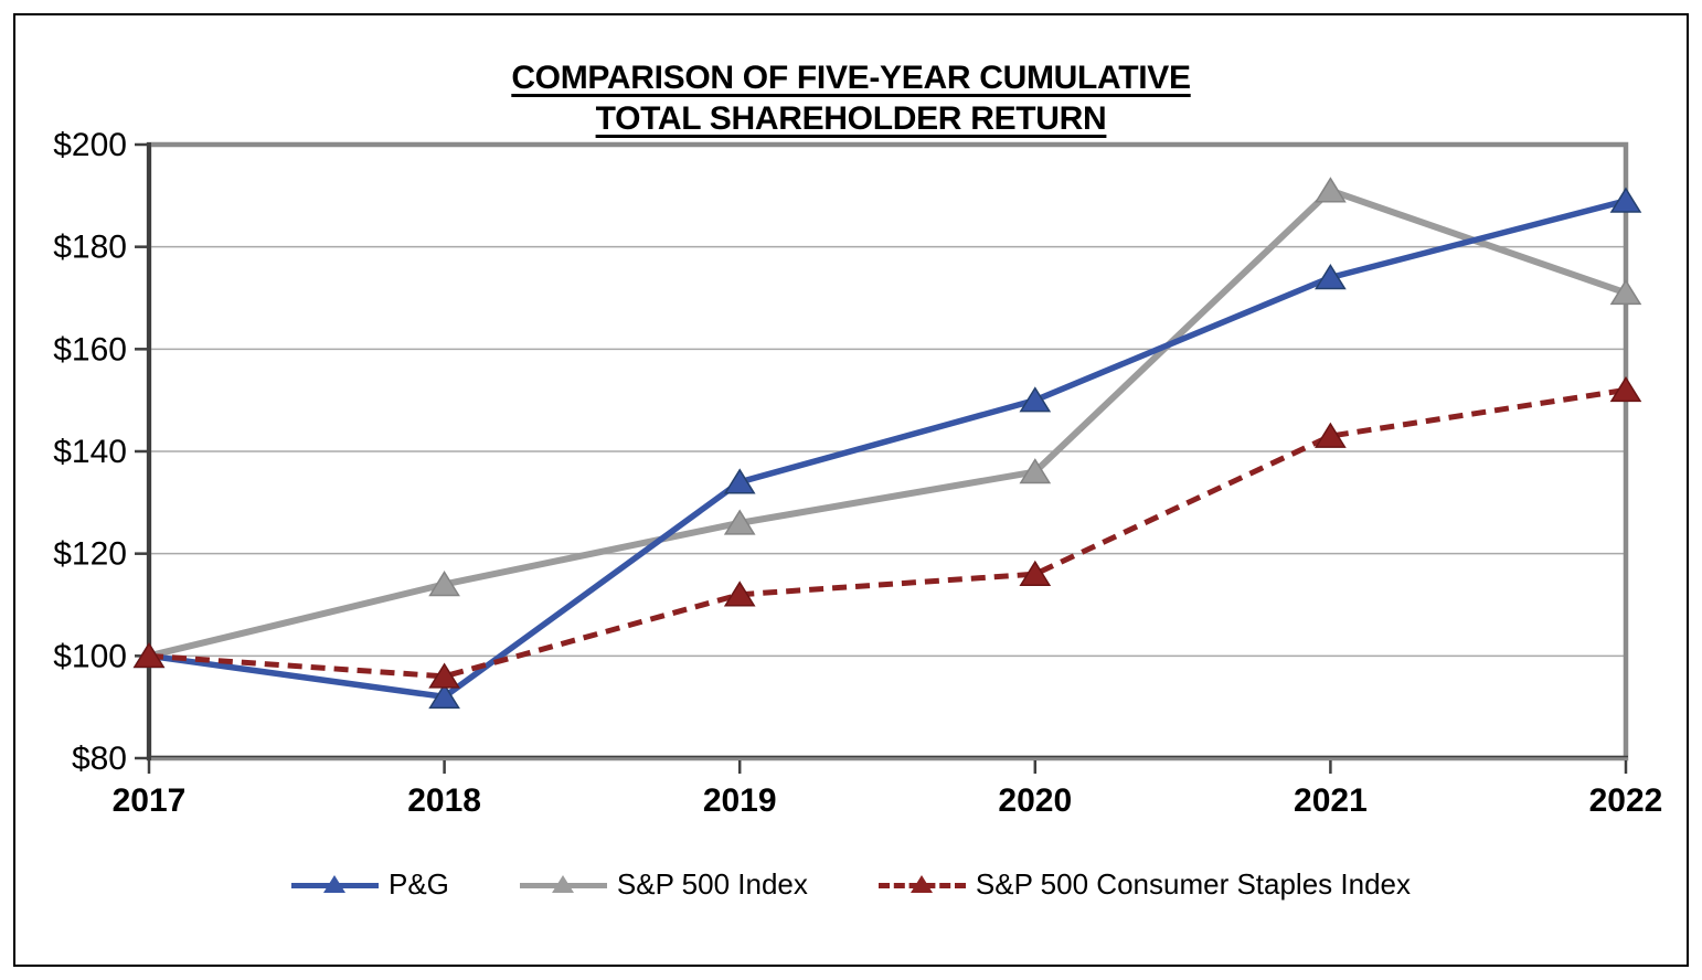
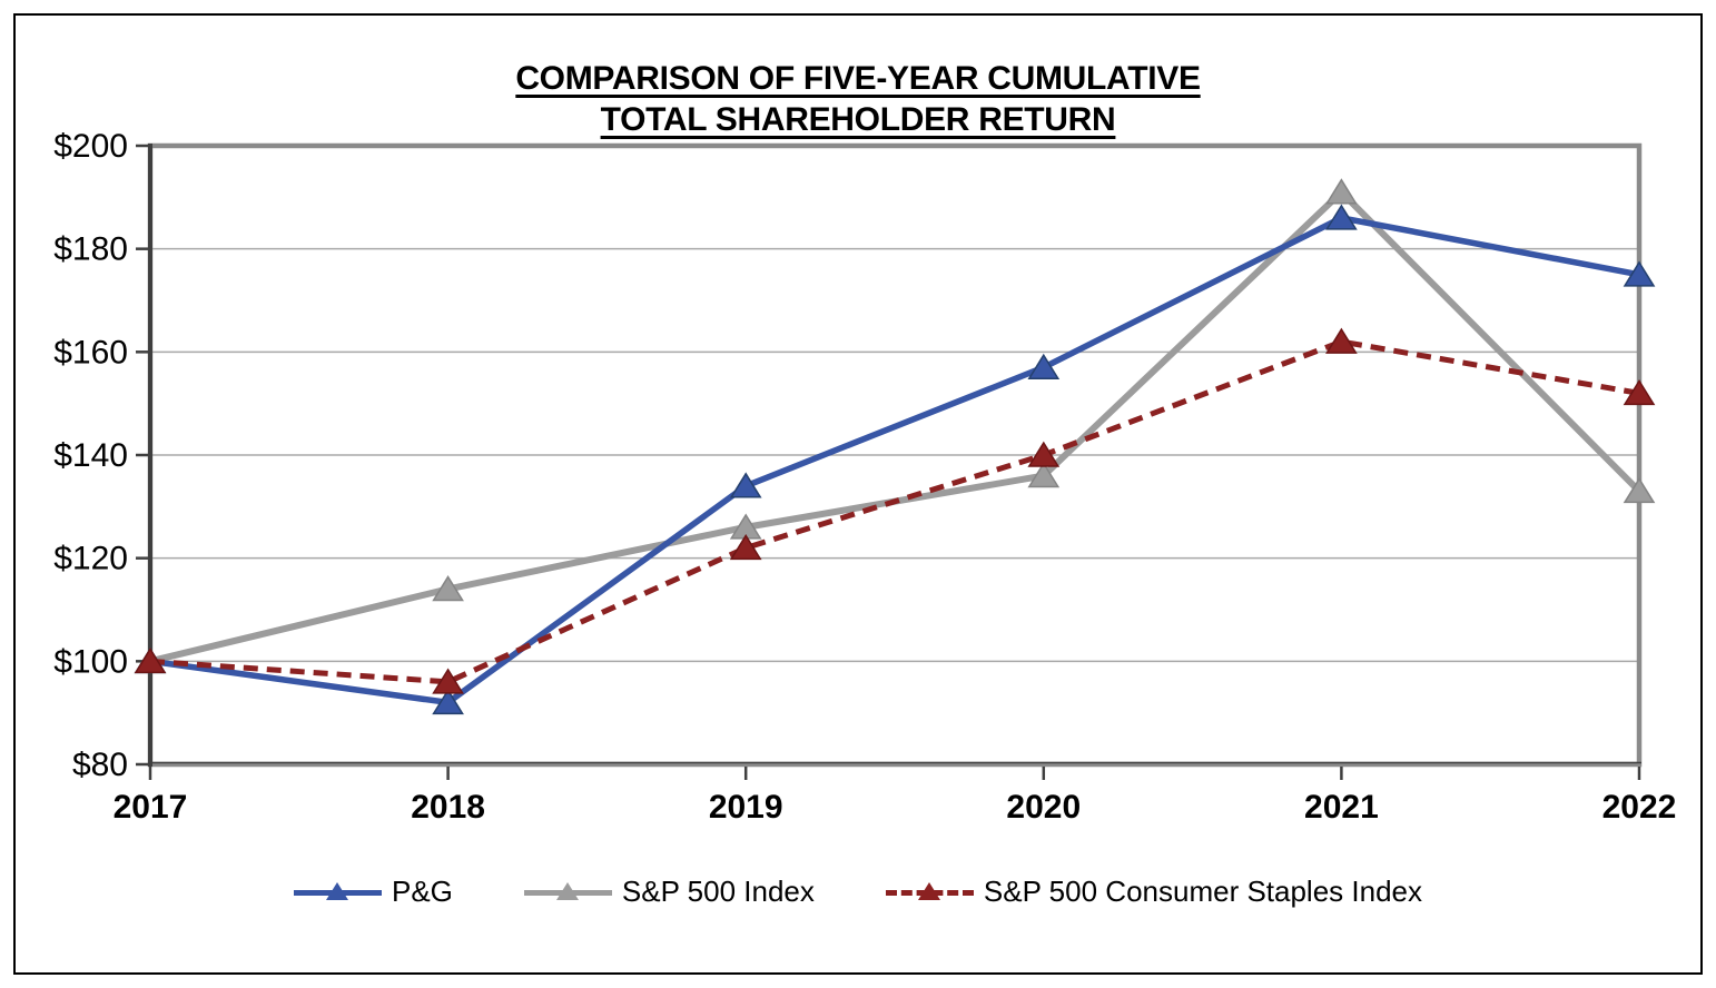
S&P 500 Consumer Staples Index/2019: $112 -> $122
P&G/2020: $150 -> $157
S&P 500 Consumer Staples Index/2020: $116 -> $140
P&G/2021: $174 -> $186
S&P 500 Consumer Staples Index/2021: $143 -> $162
P&G/2022: $189 -> $175
S&P 500 Index/2022: $171 -> $133
